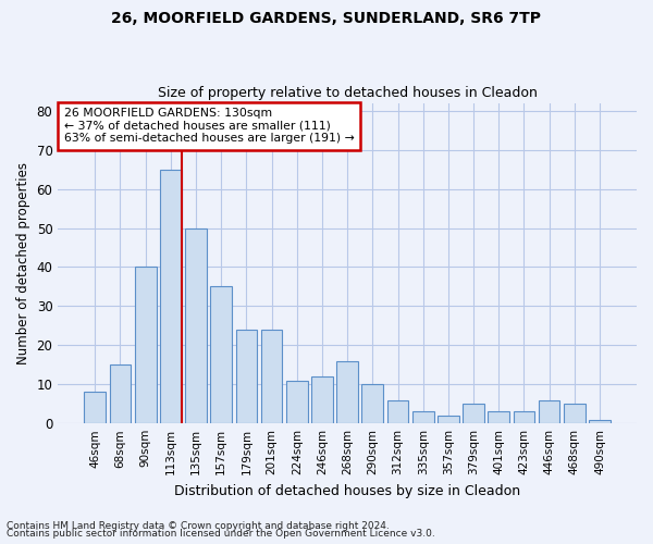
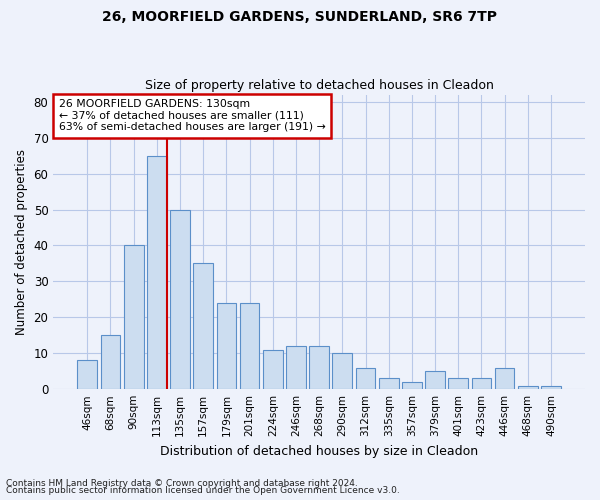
268sqm: 16 -> 12
468sqm: 5 -> 1
